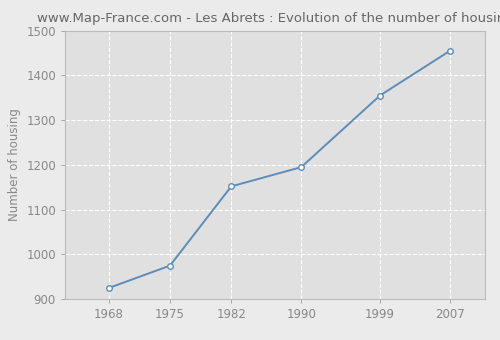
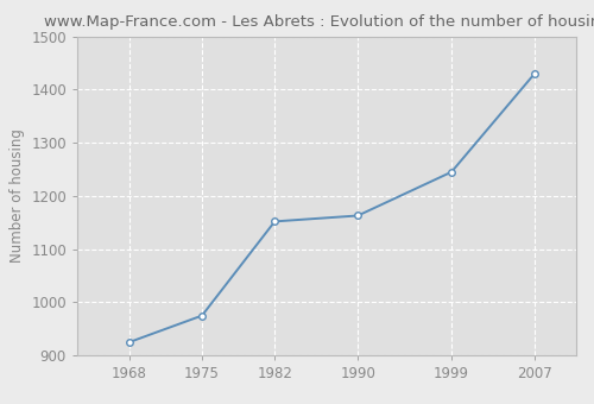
1990: 1195 -> 1163
1999: 1355 -> 1245
2007: 1455 -> 1430
